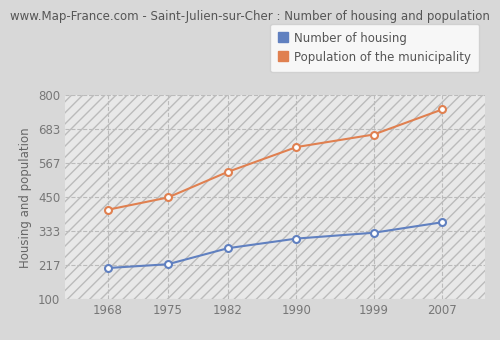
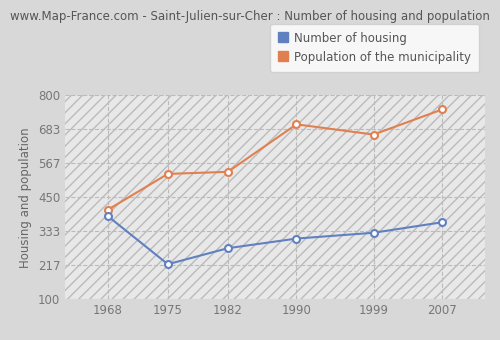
Number of housing/1968: 207 -> 385
Population of the municipality/1975: 449 -> 530
Population of the municipality/1990: 622 -> 700
